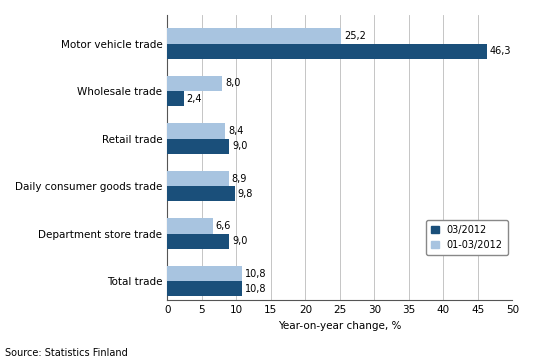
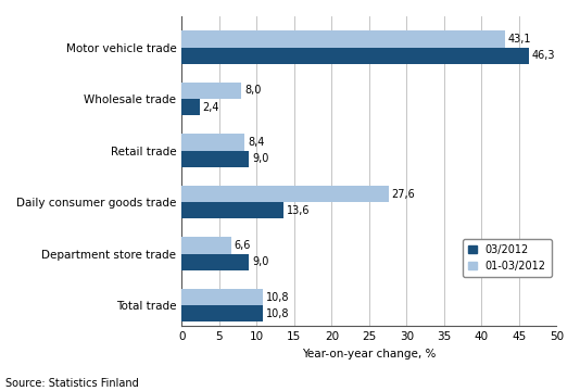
01-03/2012/Motor vehicle trade: 25,2 -> 43,1
01-03/2012/Daily consumer goods trade: 8,9 -> 27,6
03/2012/Daily consumer goods trade: 9,8 -> 13,6
